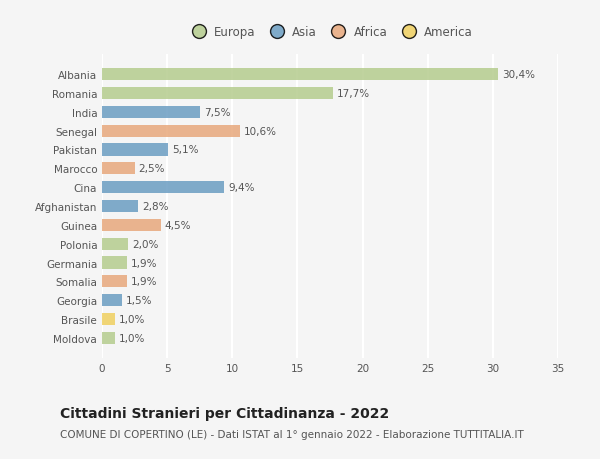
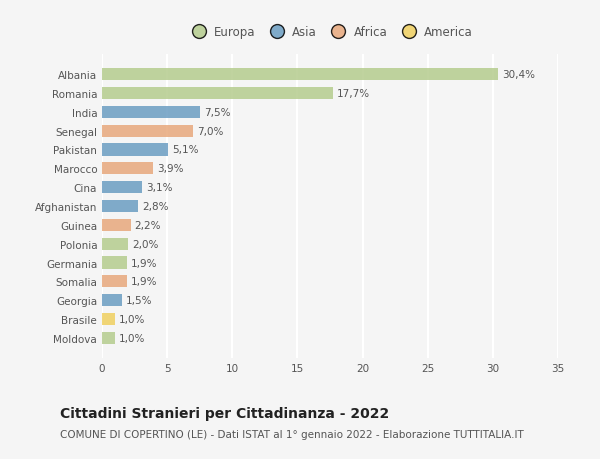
Senegal: 10,6% -> 7,0%
Marocco: 2,5% -> 3,9%
Cina: 9,4% -> 3,1%
Guinea: 4,5% -> 2,2%
